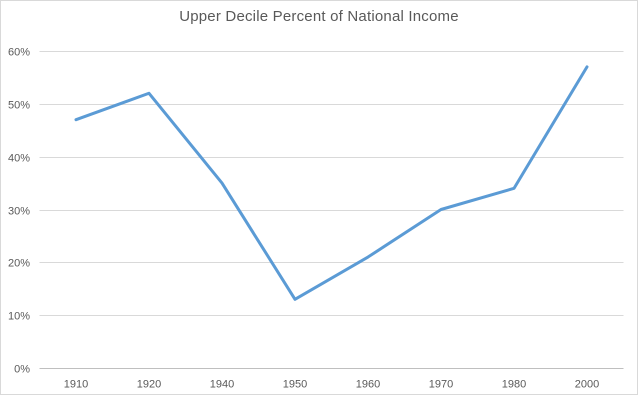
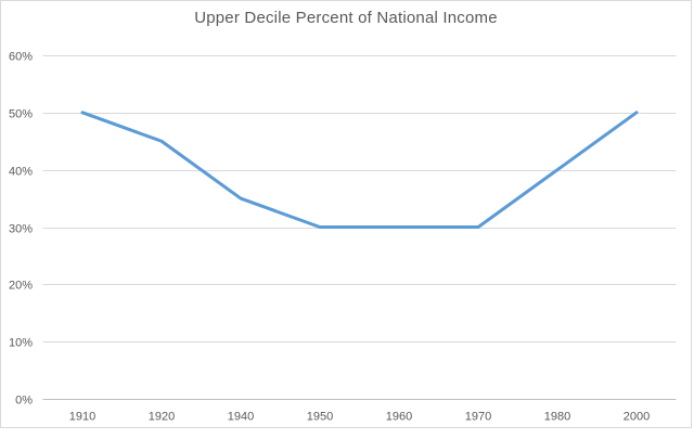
1910: 47% -> 50%
1920: 52% -> 45%
1950: 13% -> 30%
1960: 21% -> 30%
1980: 34% -> 40%
2000: 57% -> 50%
